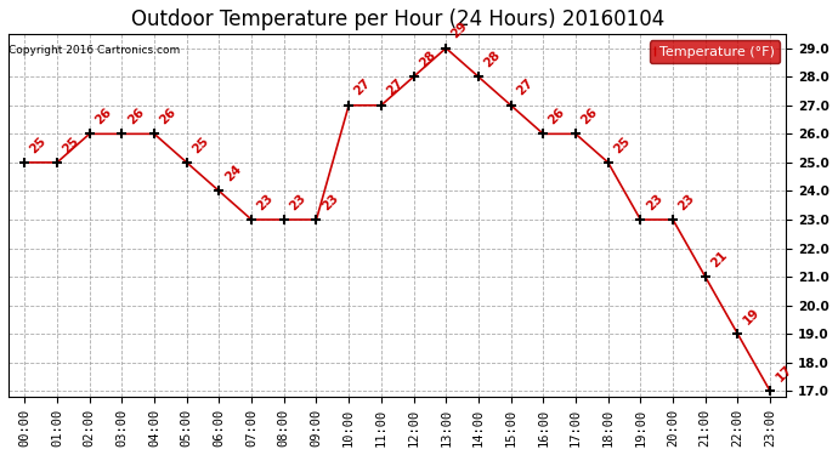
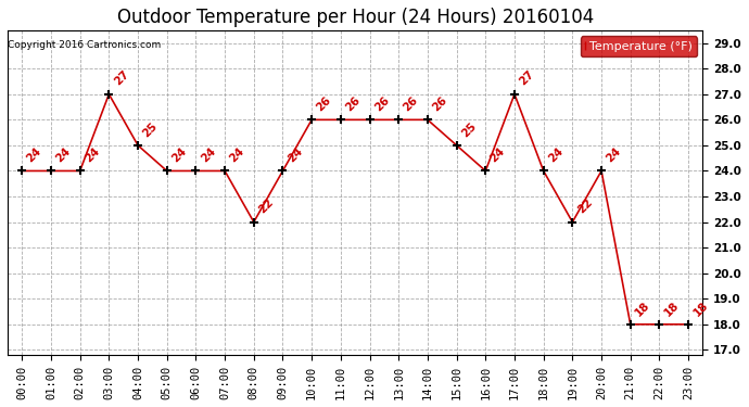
00:00: 25 -> 24
01:00: 25 -> 24
02:00: 26 -> 24
03:00: 26 -> 27
04:00: 26 -> 25
05:00: 25 -> 24
07:00: 23 -> 24
08:00: 23 -> 22
09:00: 23 -> 24
10:00: 27 -> 26
11:00: 27 -> 26
12:00: 28 -> 26
13:00: 29 -> 26
14:00: 28 -> 26
15:00: 27 -> 25
16:00: 26 -> 24
17:00: 26 -> 27
18:00: 25 -> 24
19:00: 23 -> 22
20:00: 23 -> 24
21:00: 21 -> 18
22:00: 19 -> 18
23:00: 17 -> 18
